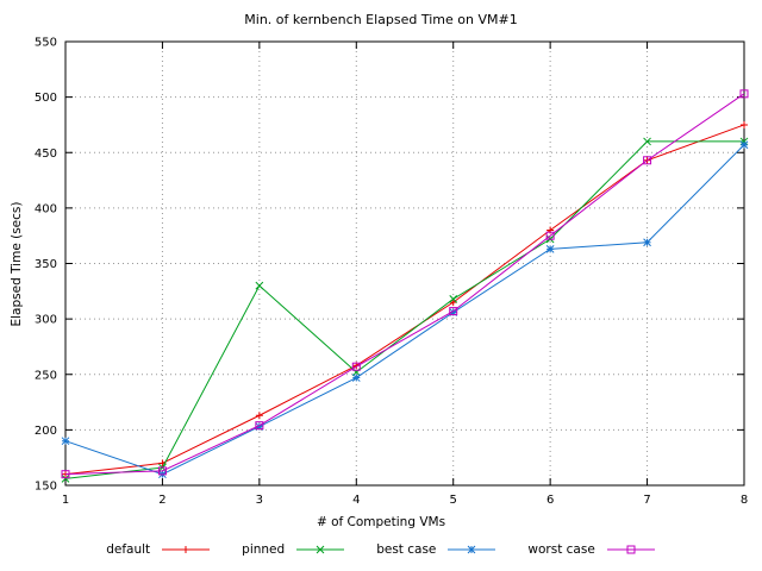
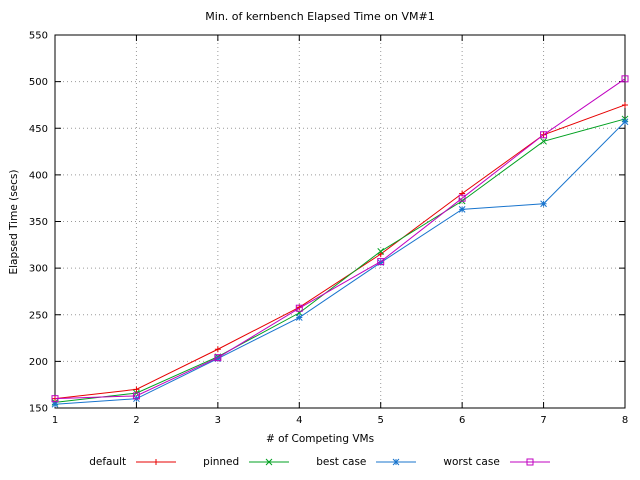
best case/1: 190 -> 150
pinned/3: 330 -> 200
pinned/7: 460 -> 440
